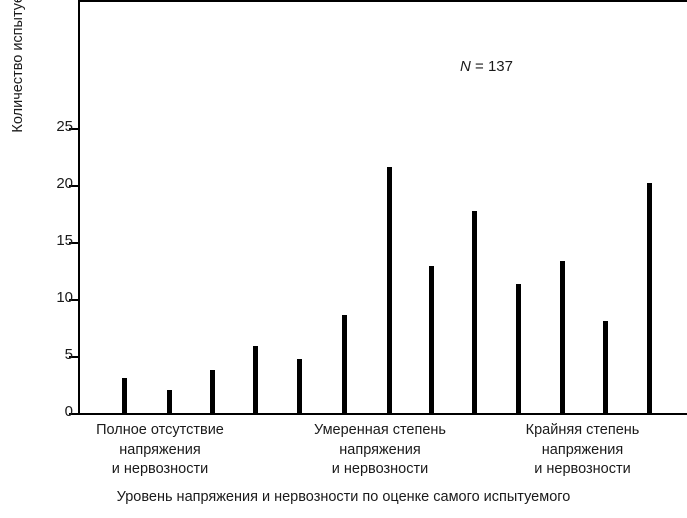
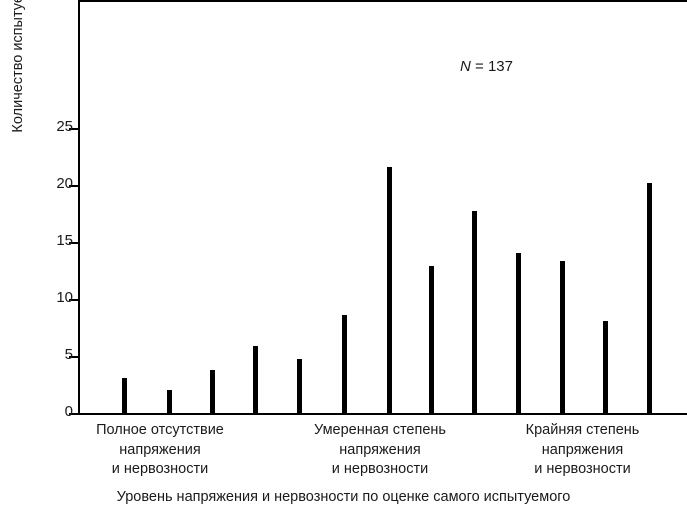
10: 11.3 -> 14.0
